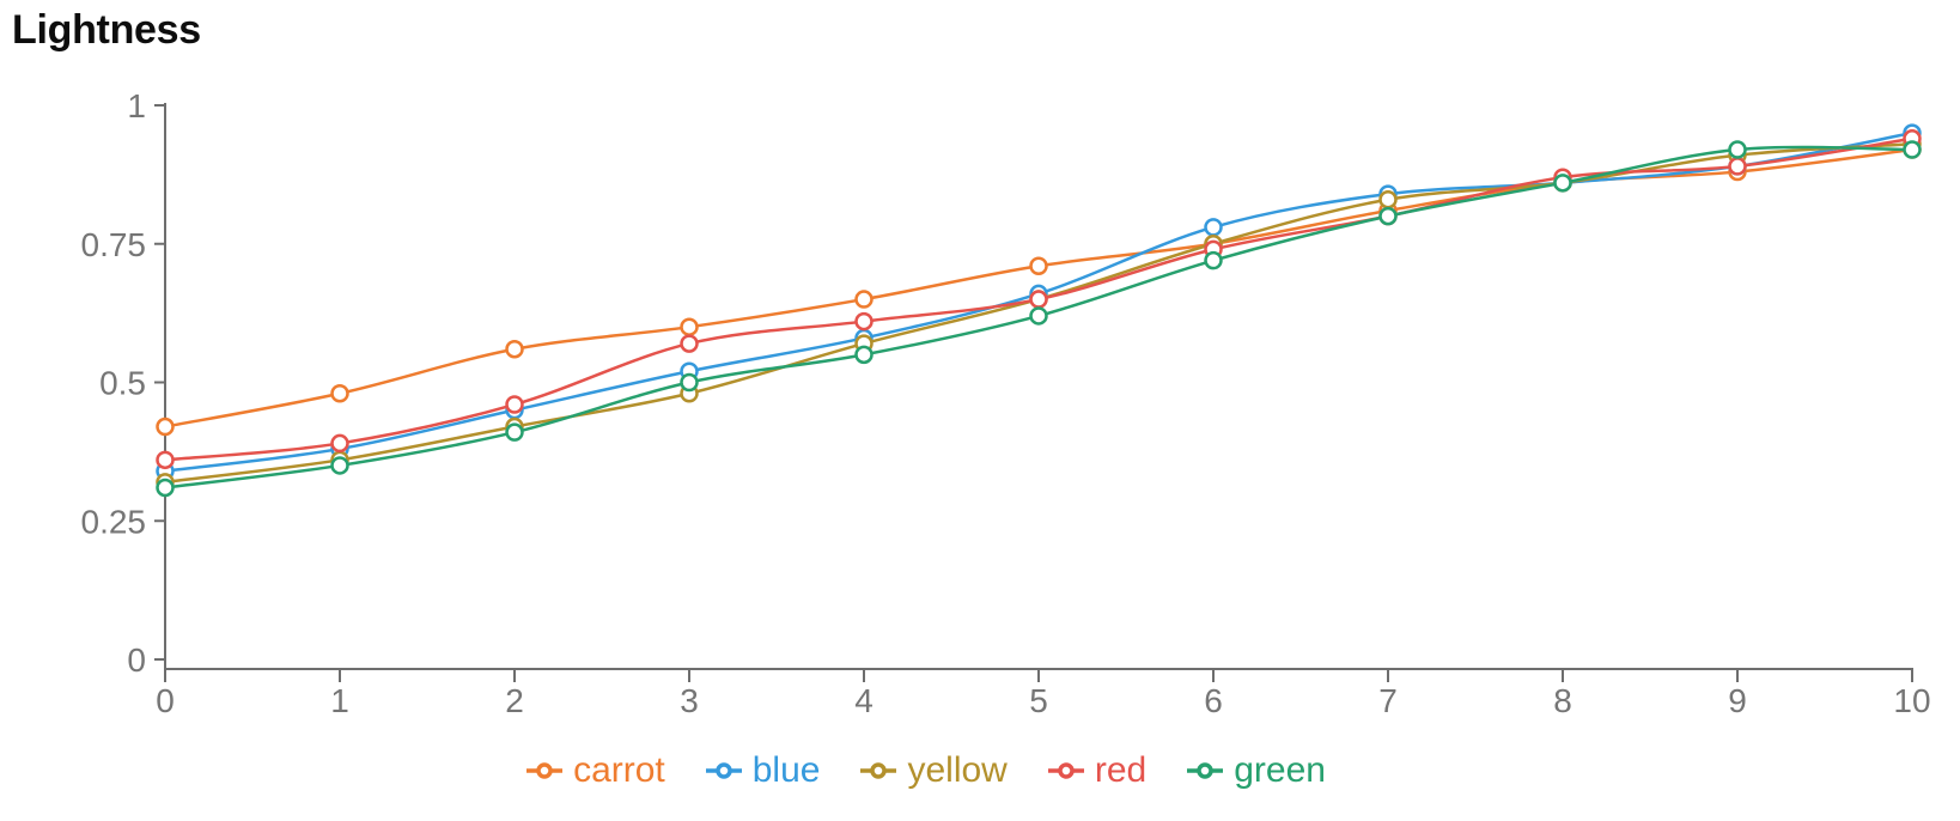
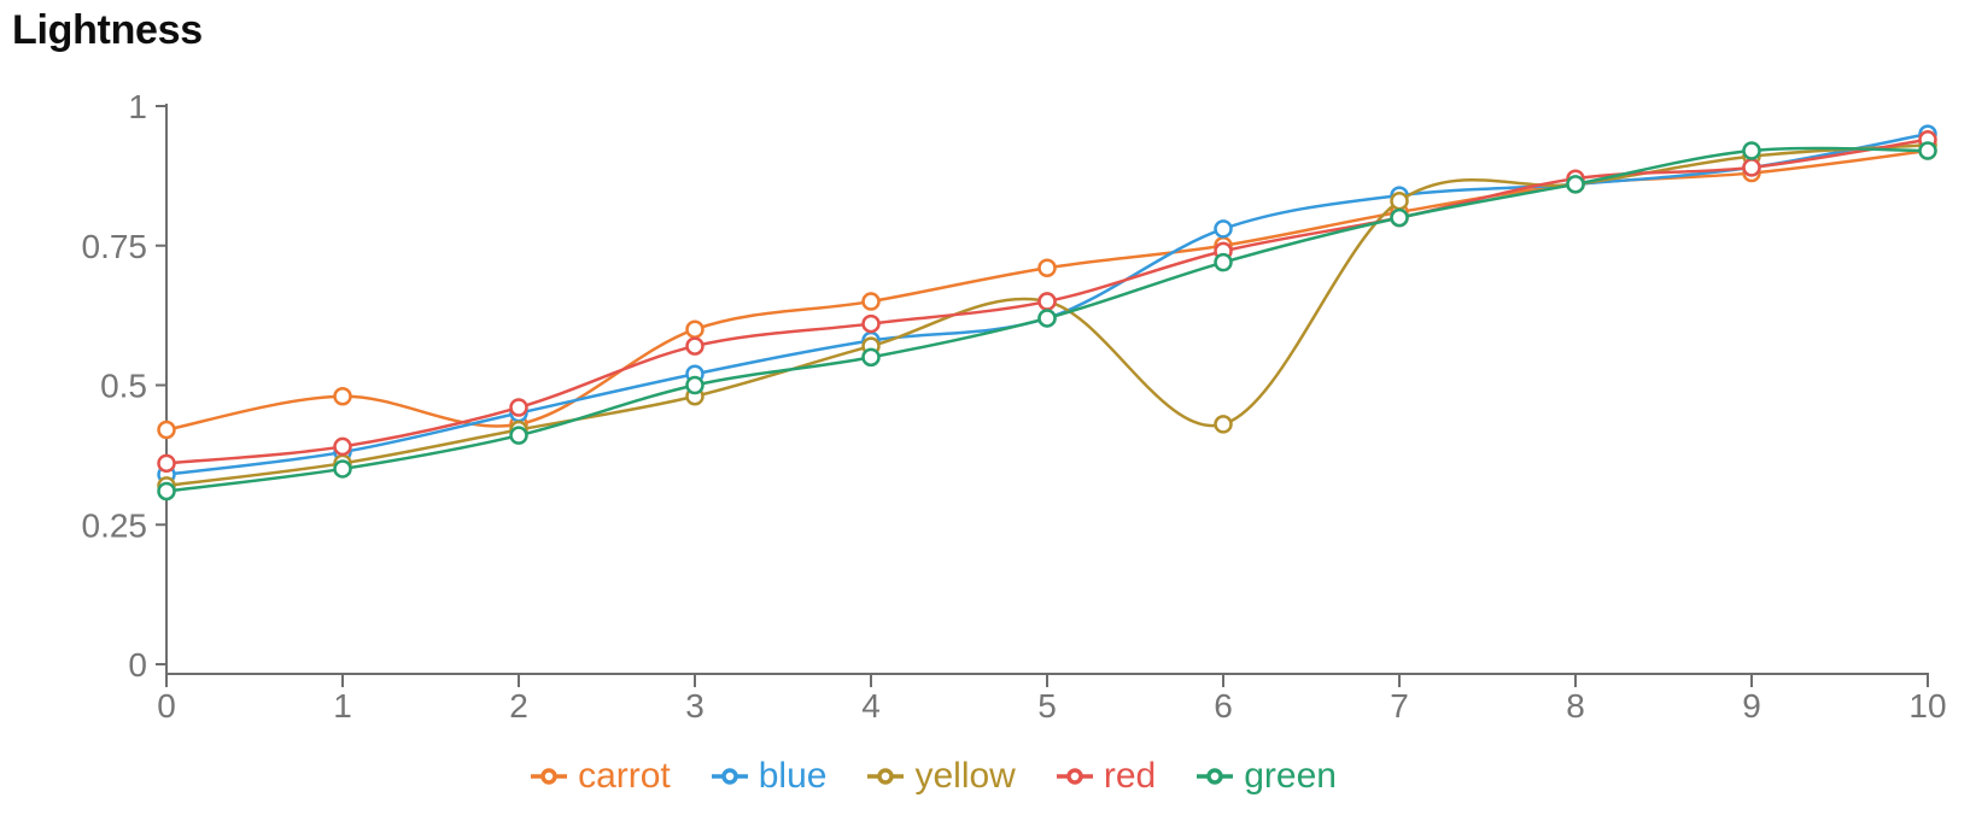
carrot/2: 0.56 -> 0.43
blue/5: 0.66 -> 0.62
yellow/6: 0.75 -> 0.43
